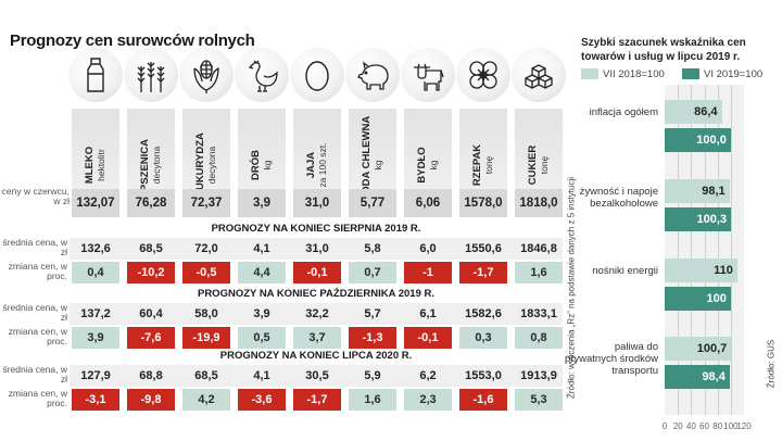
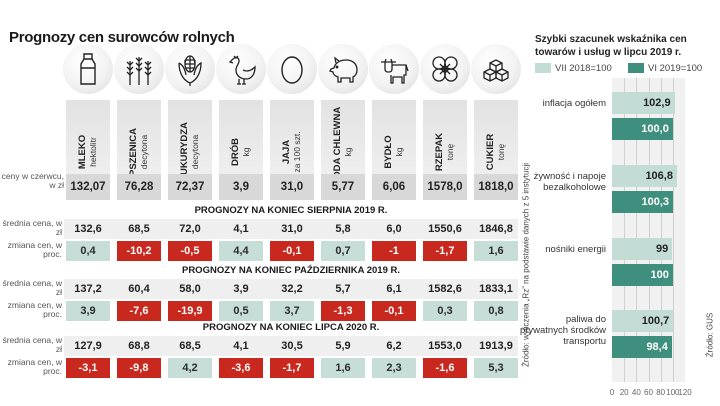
VII 2018=100/inflacja ogółem: 86,4 -> 102,9
VII 2018=100/żywność i napoje bezalkoholowe: 98,1 -> 106,8
VII 2018=100/nośniki energii: 110 -> 99
